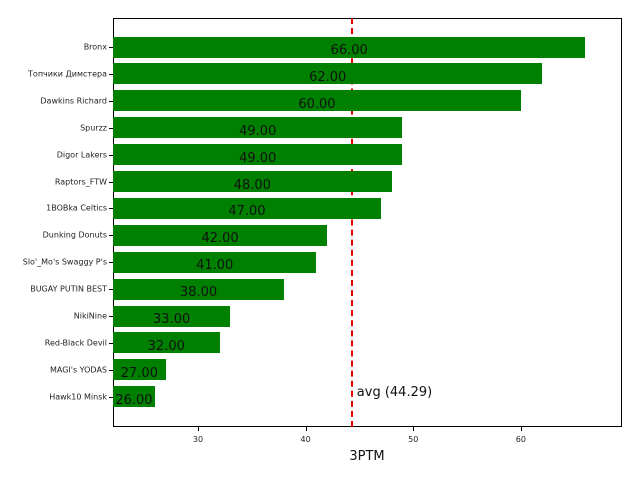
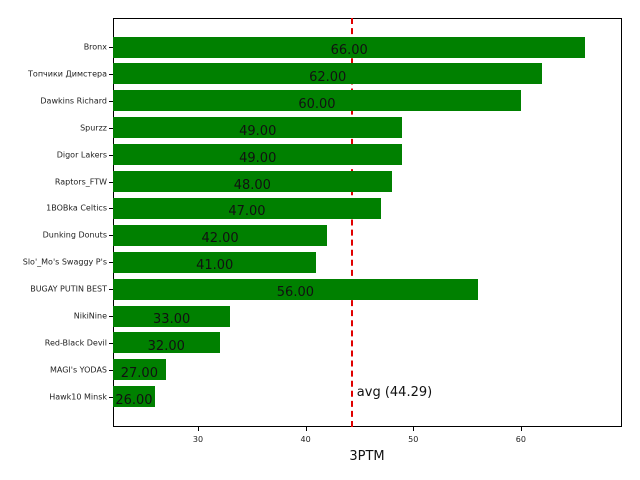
BUGAY PUTIN BEST: 38.00 -> 56.00
